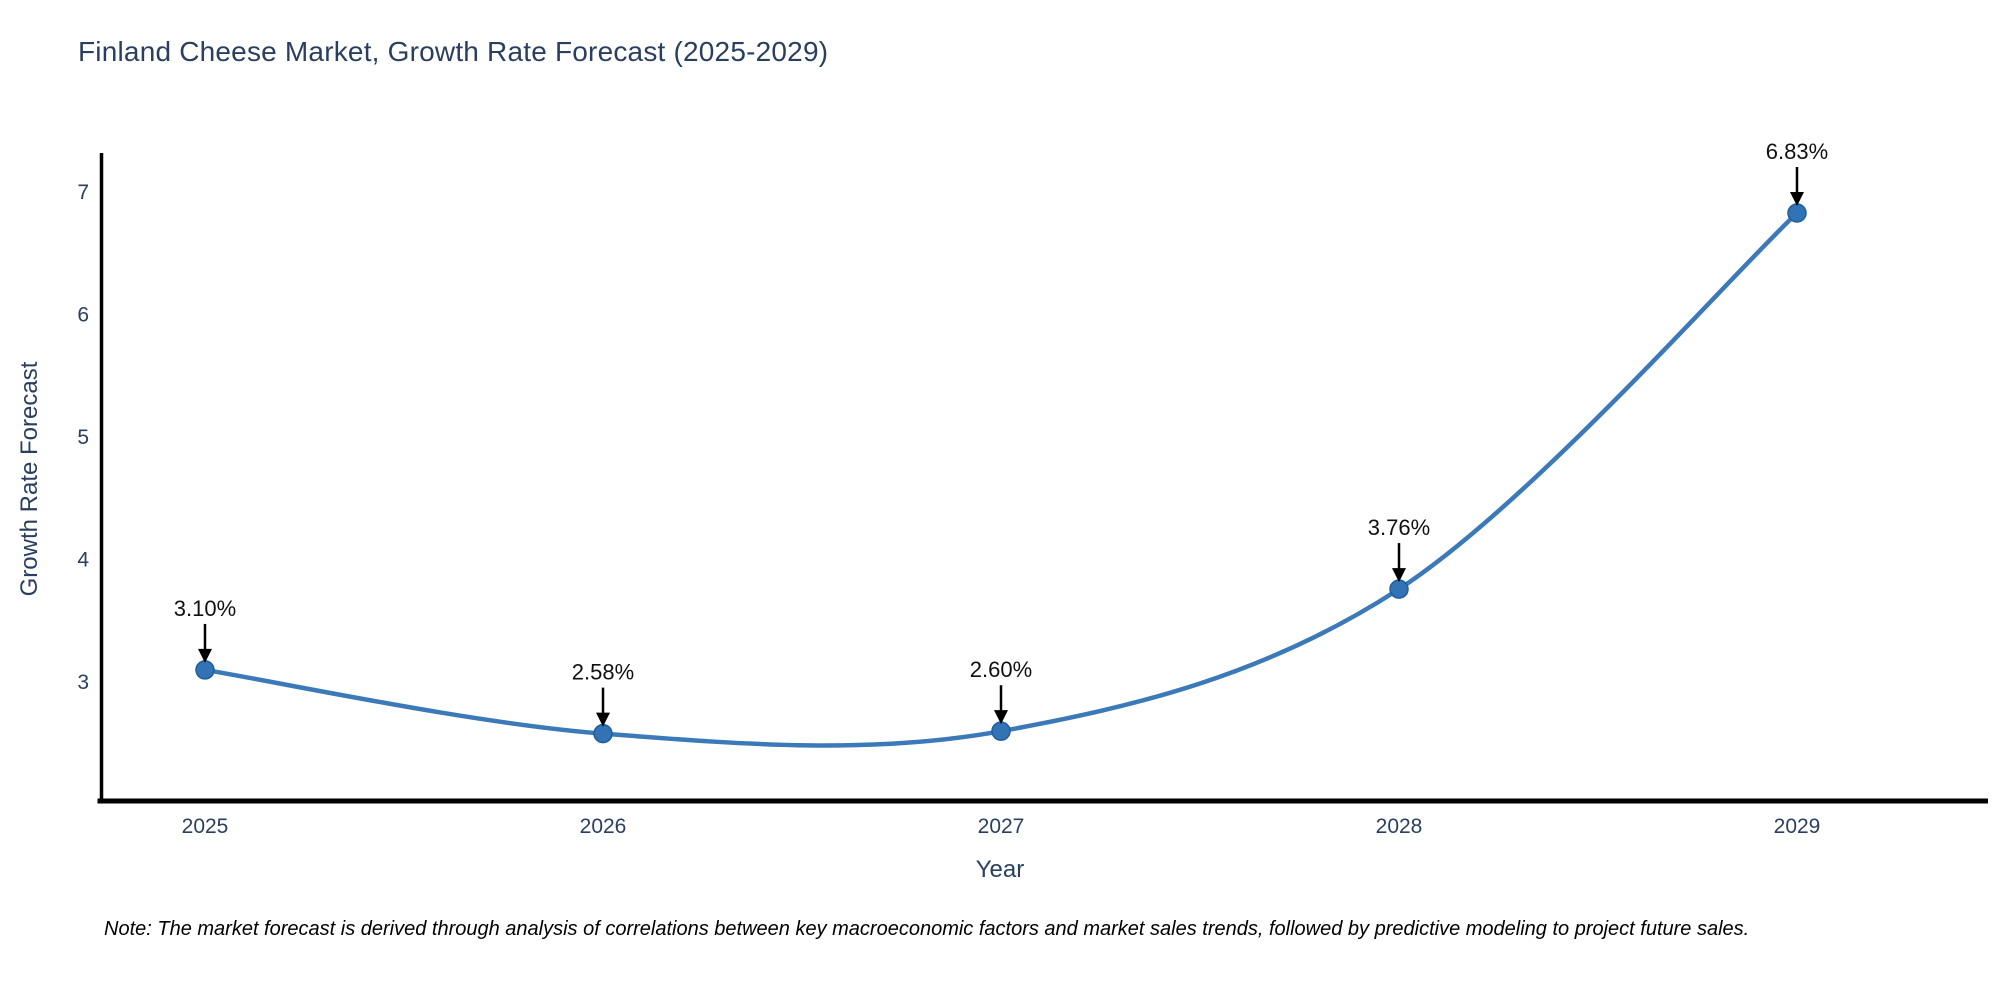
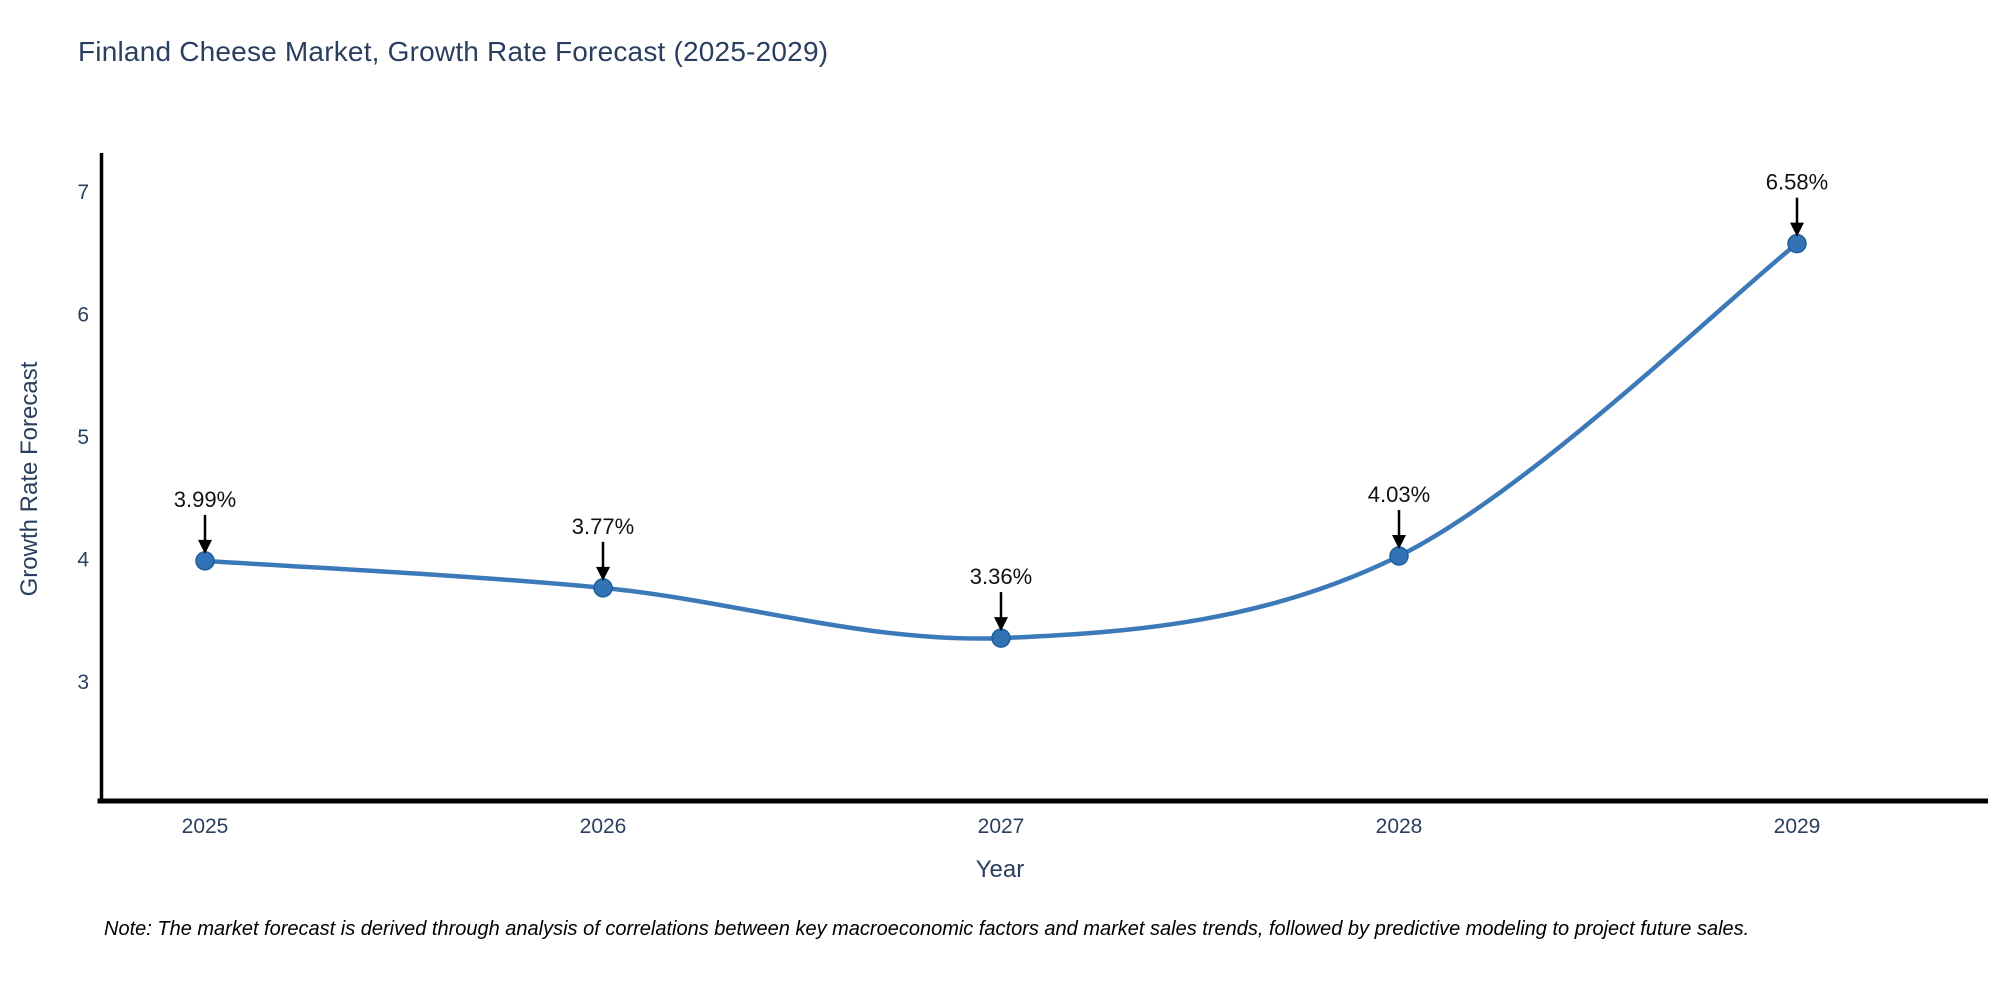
2025: 3.10% -> 3.99%
2026: 2.58% -> 3.77%
2027: 2.60% -> 3.36%
2028: 3.76% -> 4.03%
2029: 6.83% -> 6.58%
